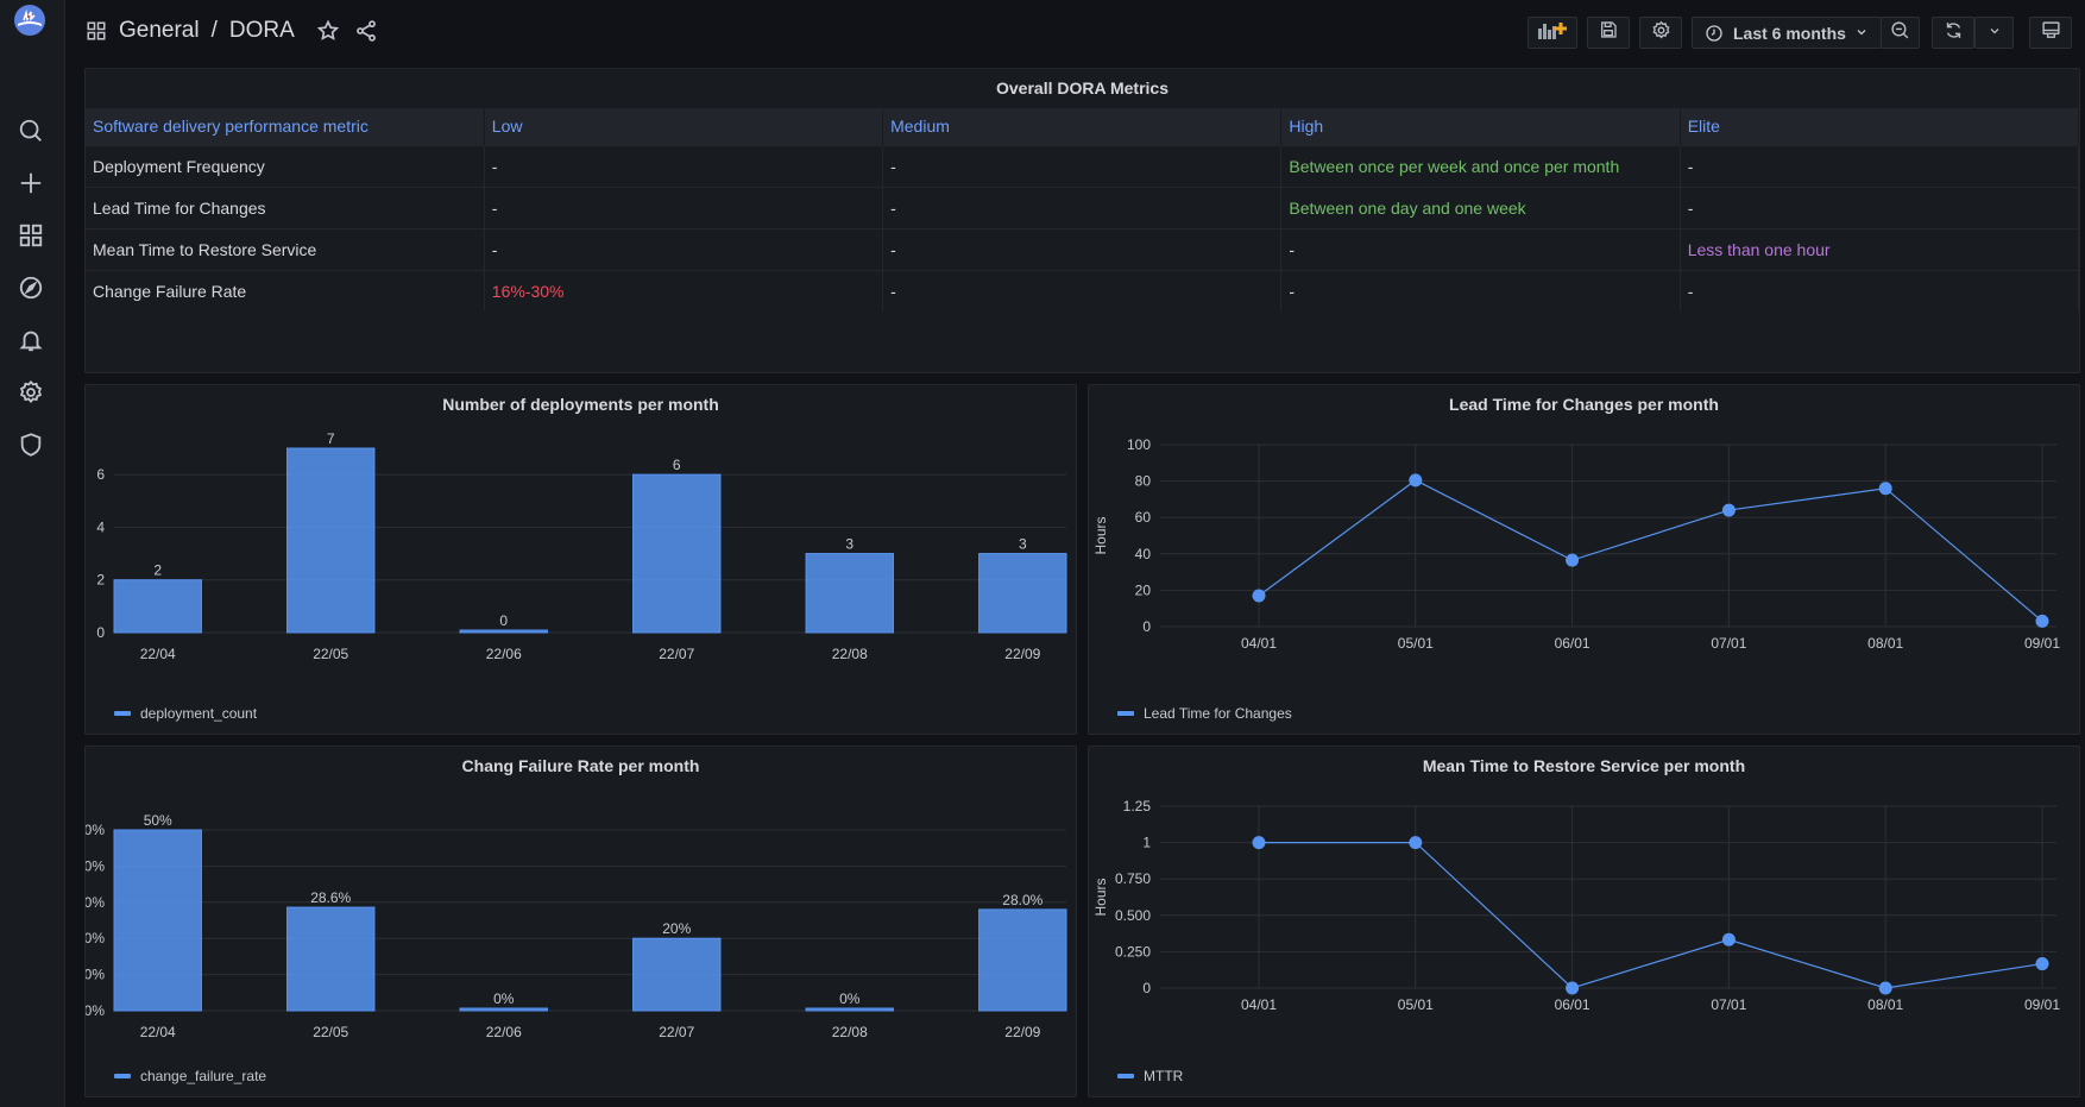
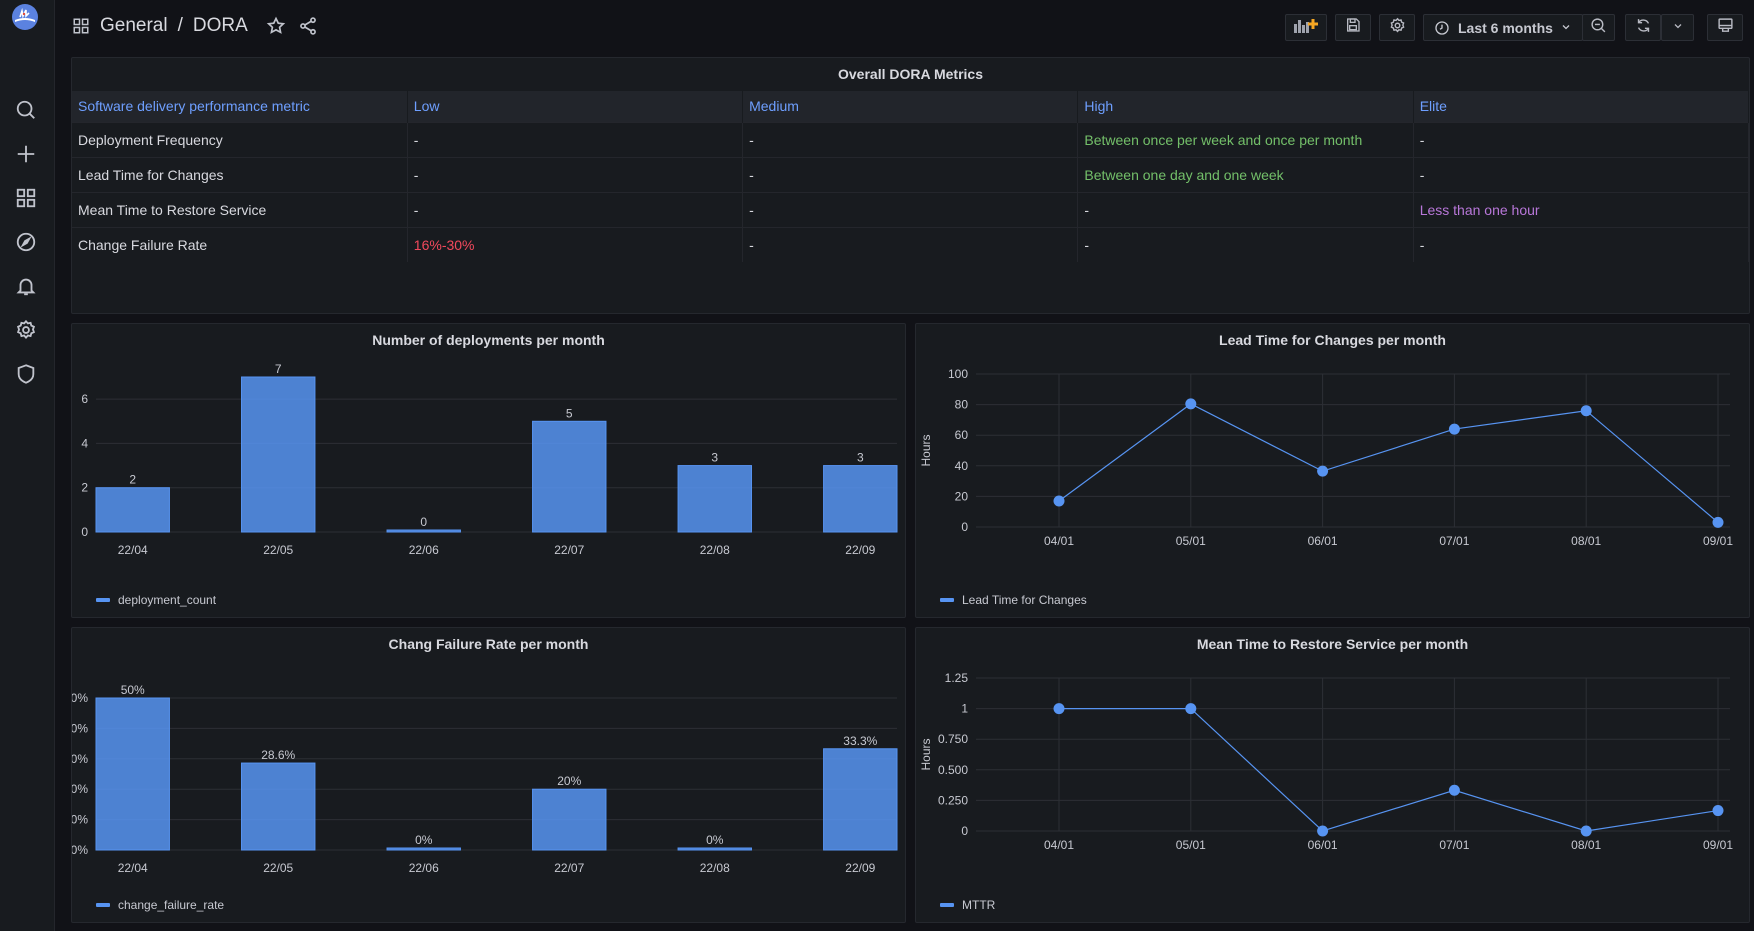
Number of deployments per month/22/07: 6 -> 5
Chang Failure Rate per month/22/09: 28.0% -> 33.3%
